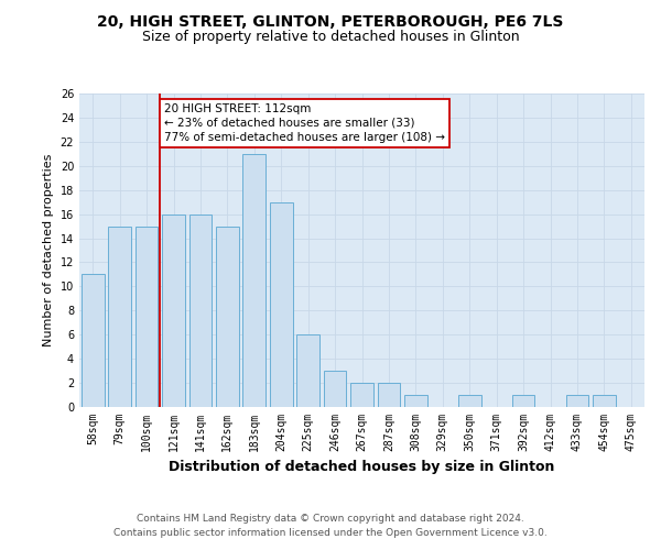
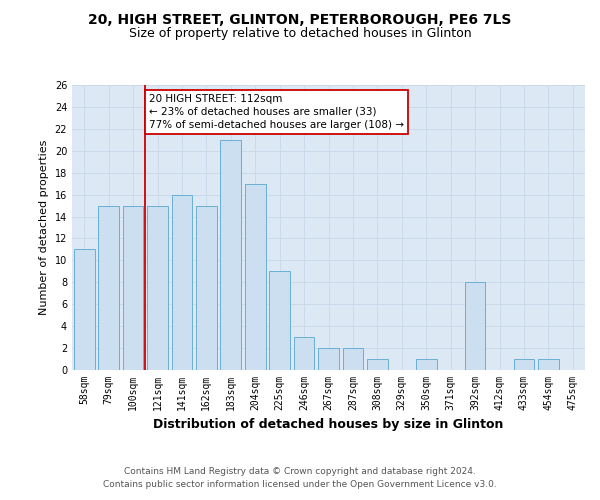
121sqm: 16 -> 15
225sqm: 6 -> 9
392sqm: 1 -> 8
